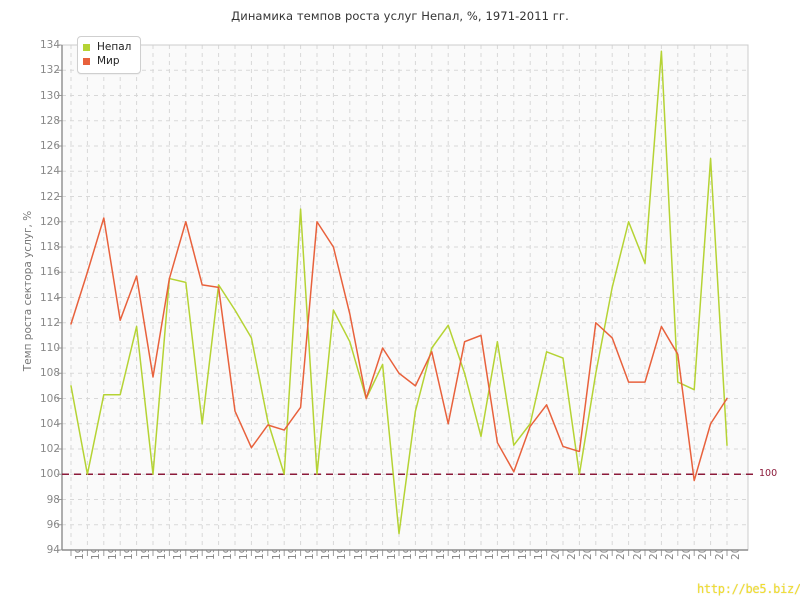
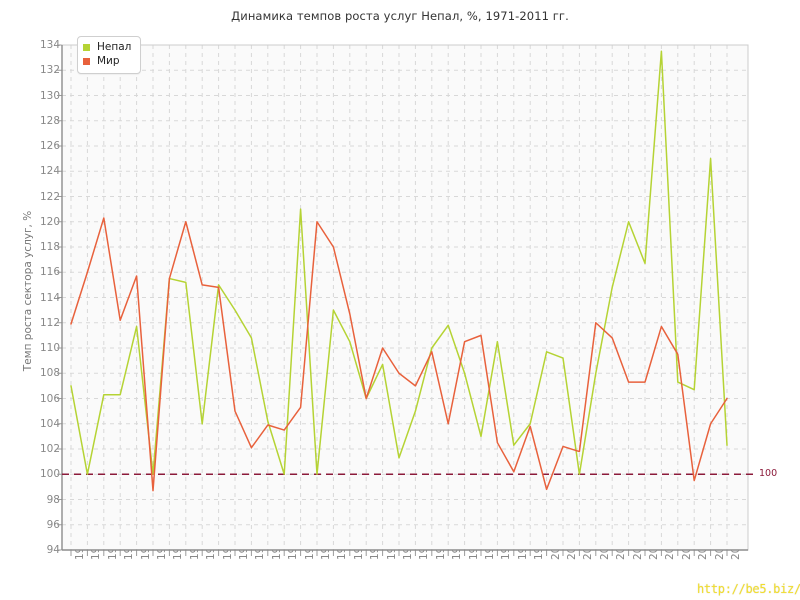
Мир/1976: 107.7 -> 98.7
Непал/1991: 95.3 -> 101.3
Мир/2000: 105.5 -> 98.8
